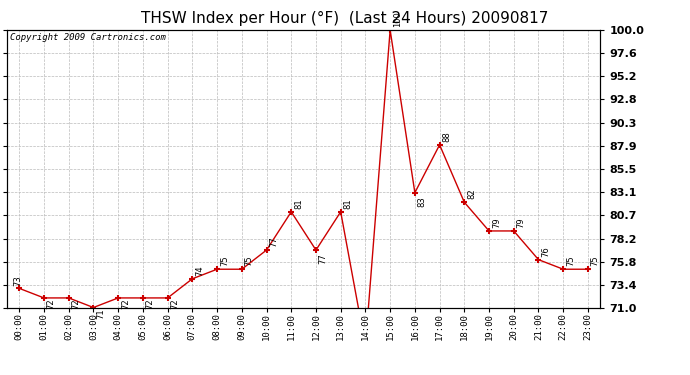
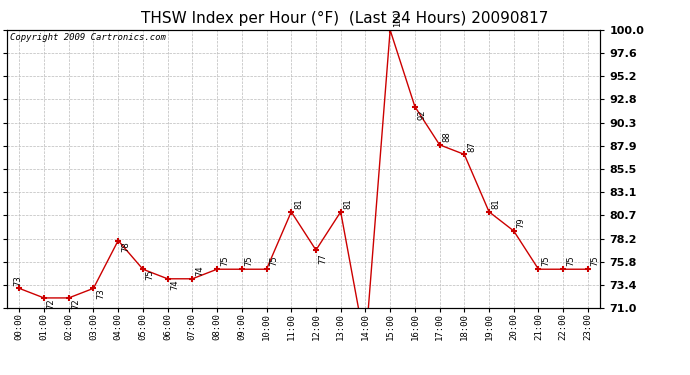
03:00: 71 -> 73
04:00: 72 -> 78
05:00: 72 -> 75
06:00: 72 -> 74
10:00: 77 -> 75
16:00: 83 -> 92
18:00: 82 -> 87
19:00: 79 -> 81
21:00: 76 -> 75
